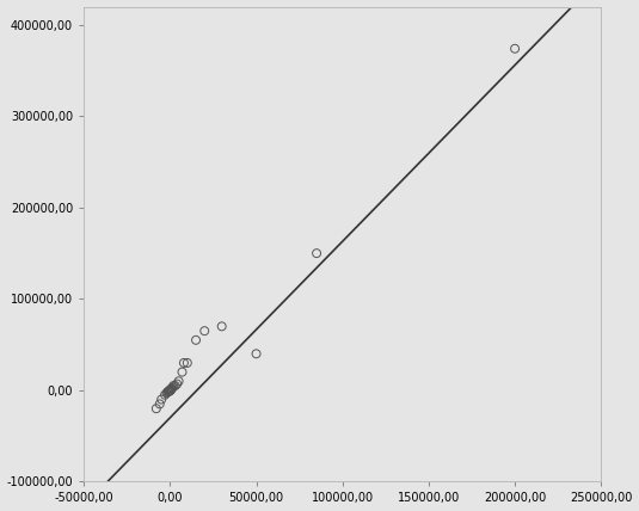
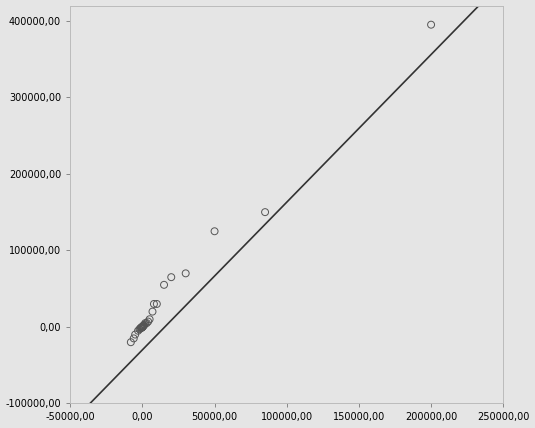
50000,00: 40000 -> 125000
200000,00: 374000 -> 395000
